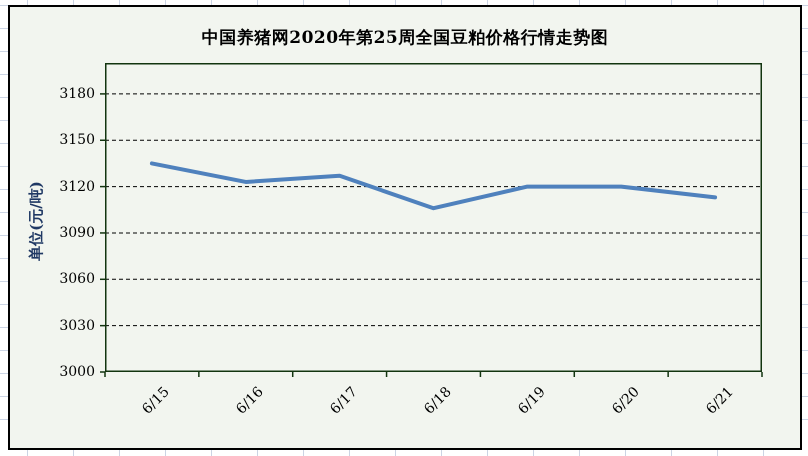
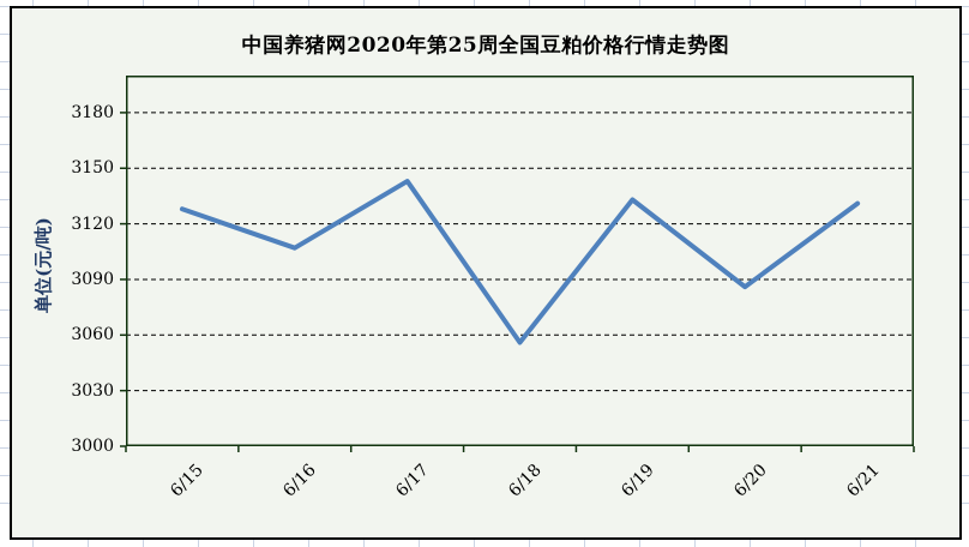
6/15: 3135 -> 3128
6/16: 3123 -> 3107
6/17: 3127 -> 3143
6/18: 3106 -> 3056
6/19: 3120 -> 3133
6/20: 3120 -> 3086
6/21: 3113 -> 3131
